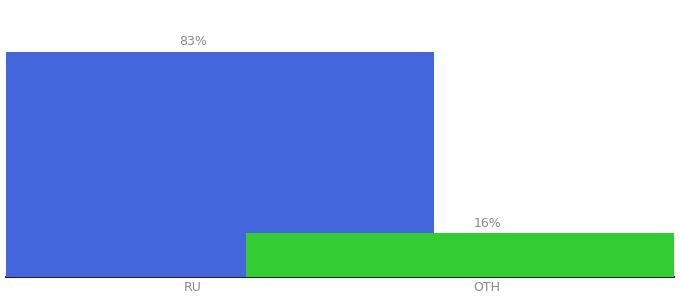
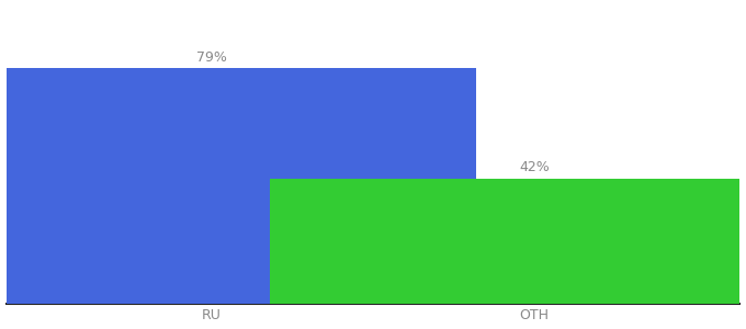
RU: 83% -> 79%
OTH: 16% -> 42%
